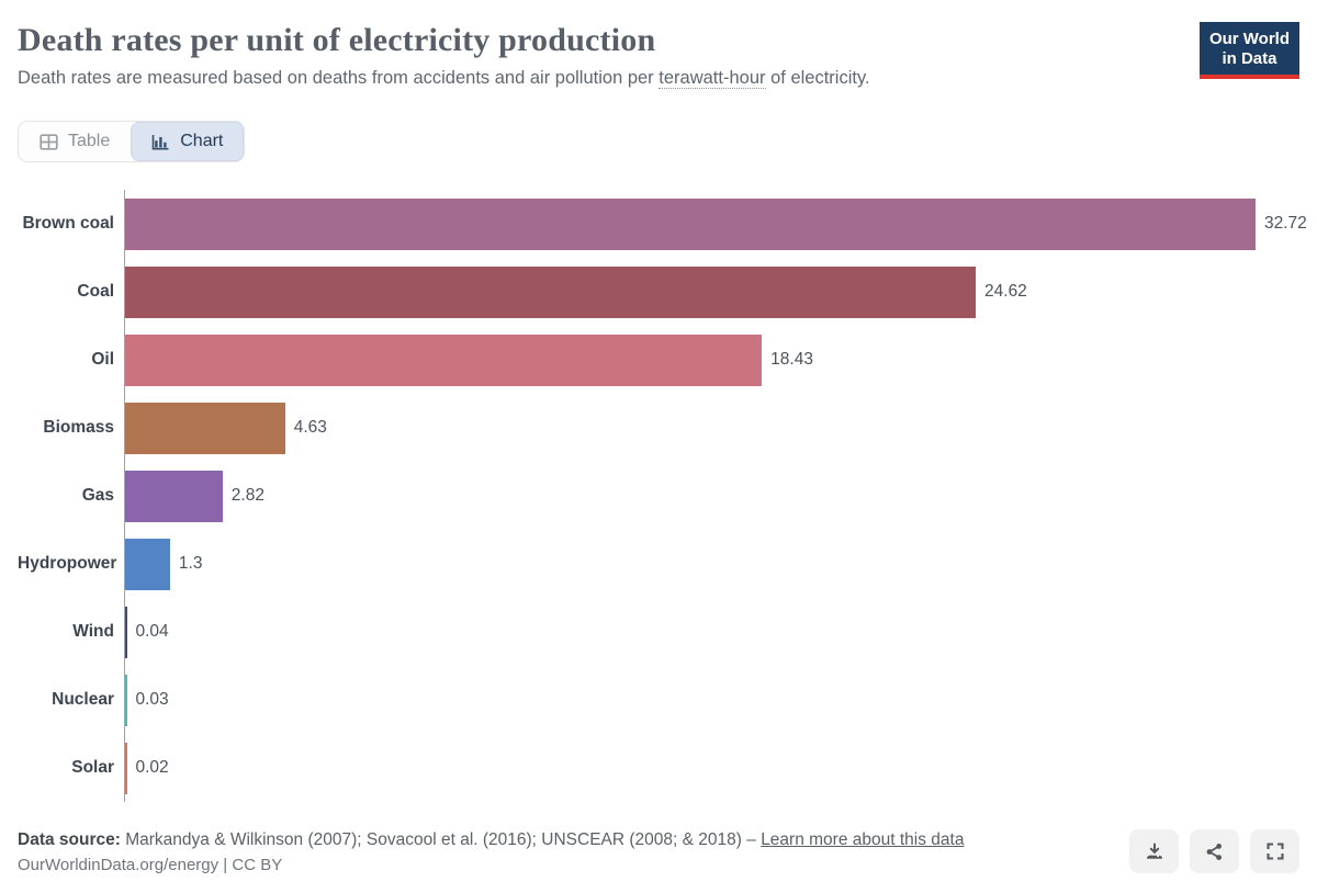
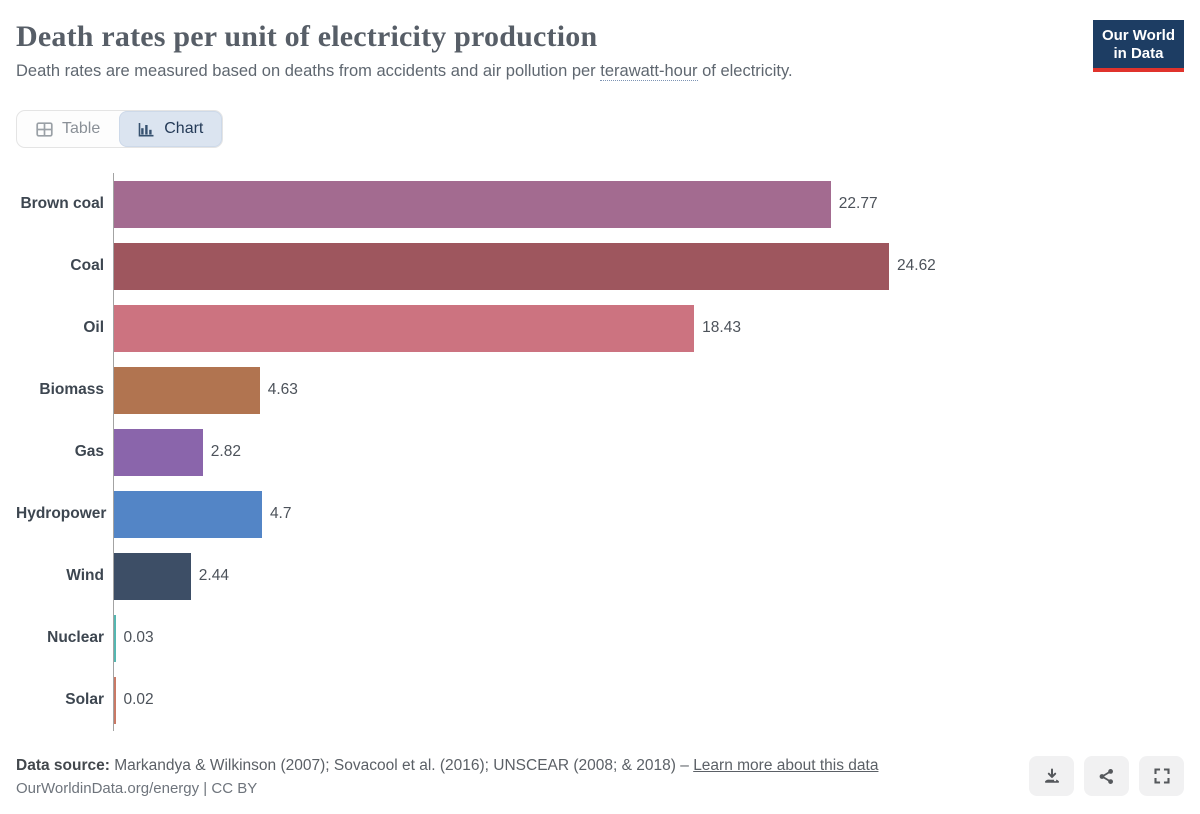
Brown coal: 32.72 -> 22.77
Hydropower: 1.3 -> 4.7
Wind: 0.04 -> 2.44
